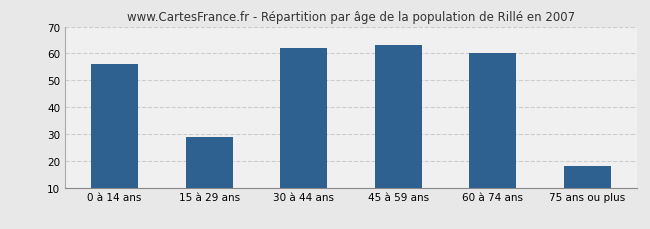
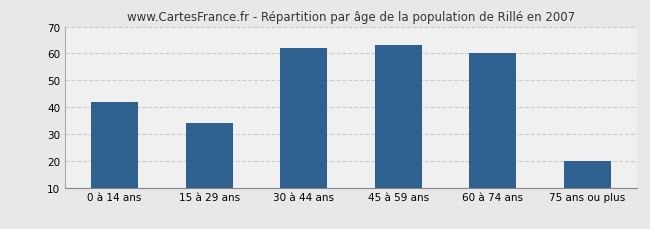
0 à 14 ans: 56 -> 42
15 à 29 ans: 29 -> 34
75 ans ou plus: 18 -> 20
